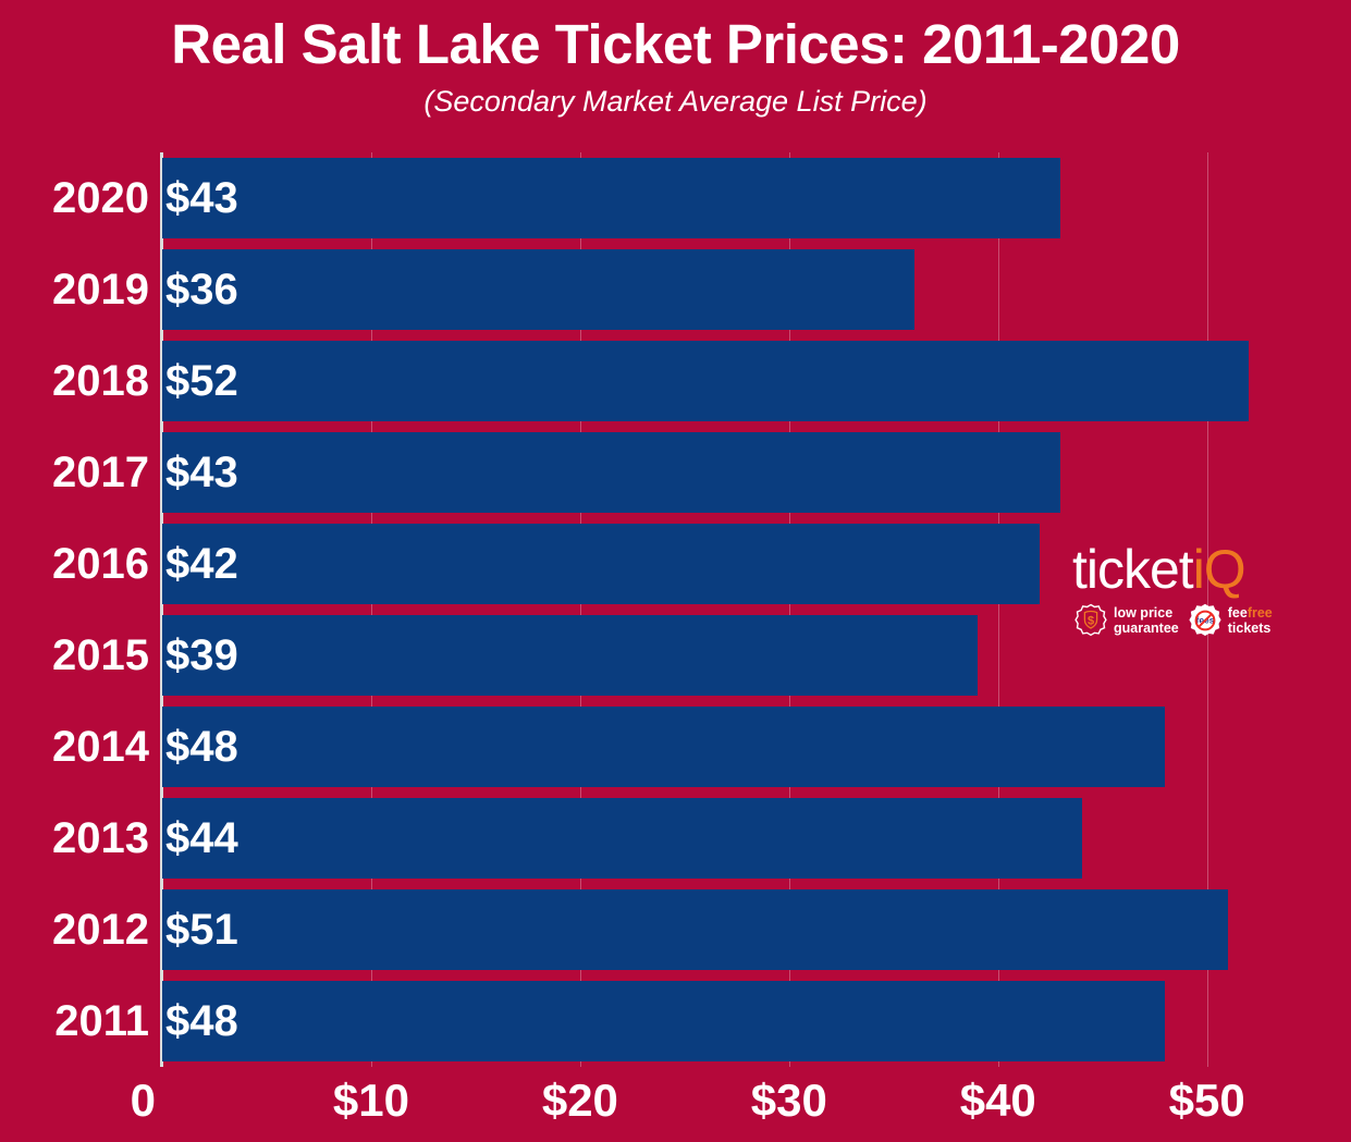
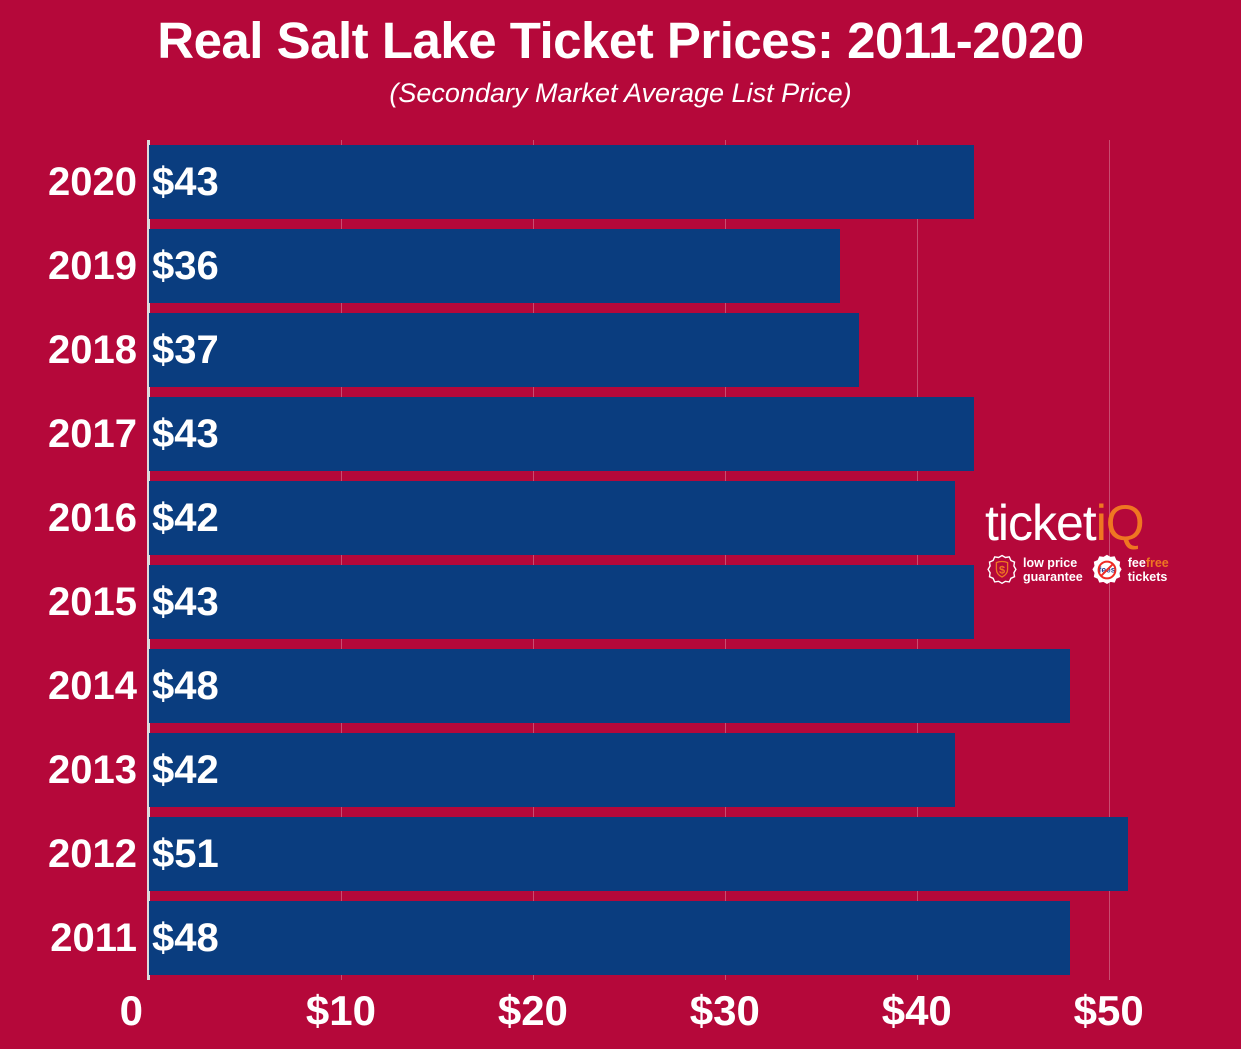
2018: $52 -> $37
2015: $39 -> $43
2013: $44 -> $42
